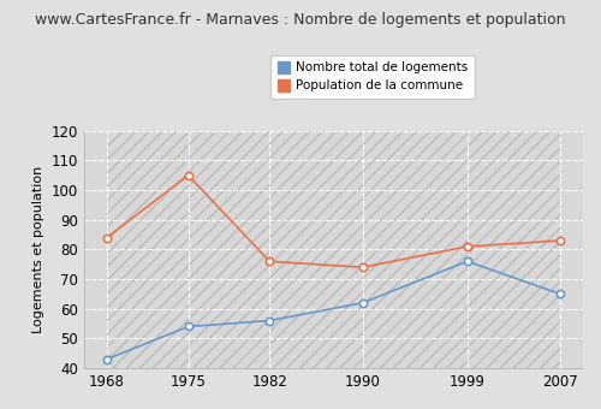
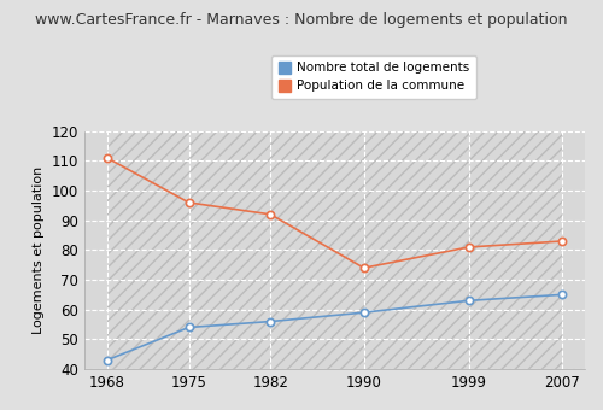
Population de la commune/1968: 84 -> 111
Population de la commune/1975: 105 -> 96
Population de la commune/1982: 76 -> 92
Nombre total de logements/1990: 62 -> 59
Nombre total de logements/1999: 76 -> 63
